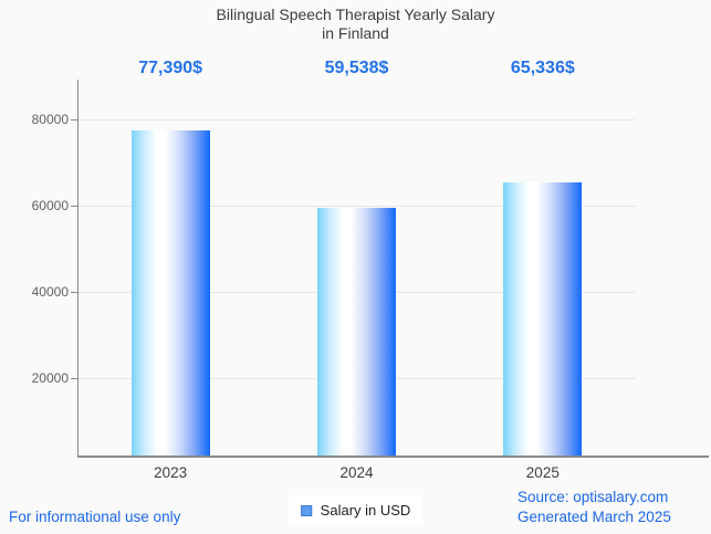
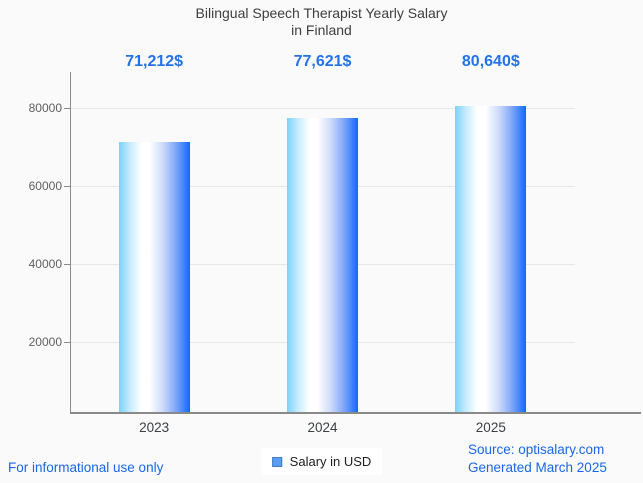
2023: 77,390 -> 71,212
2024: 59,538 -> 77,621
2025: 65,336 -> 80,640
